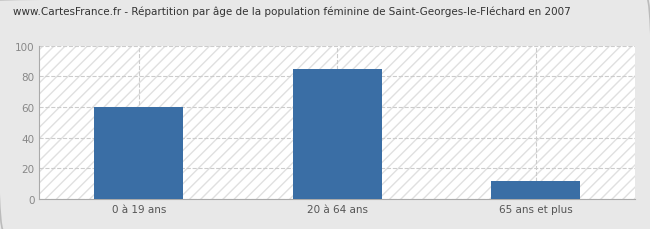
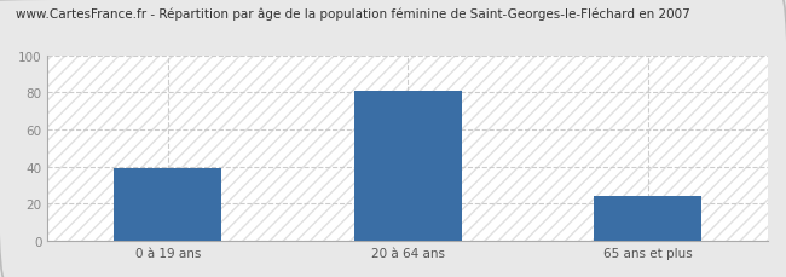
0 à 19 ans: 60 -> 39
20 à 64 ans: 85 -> 81
65 ans et plus: 12 -> 24
